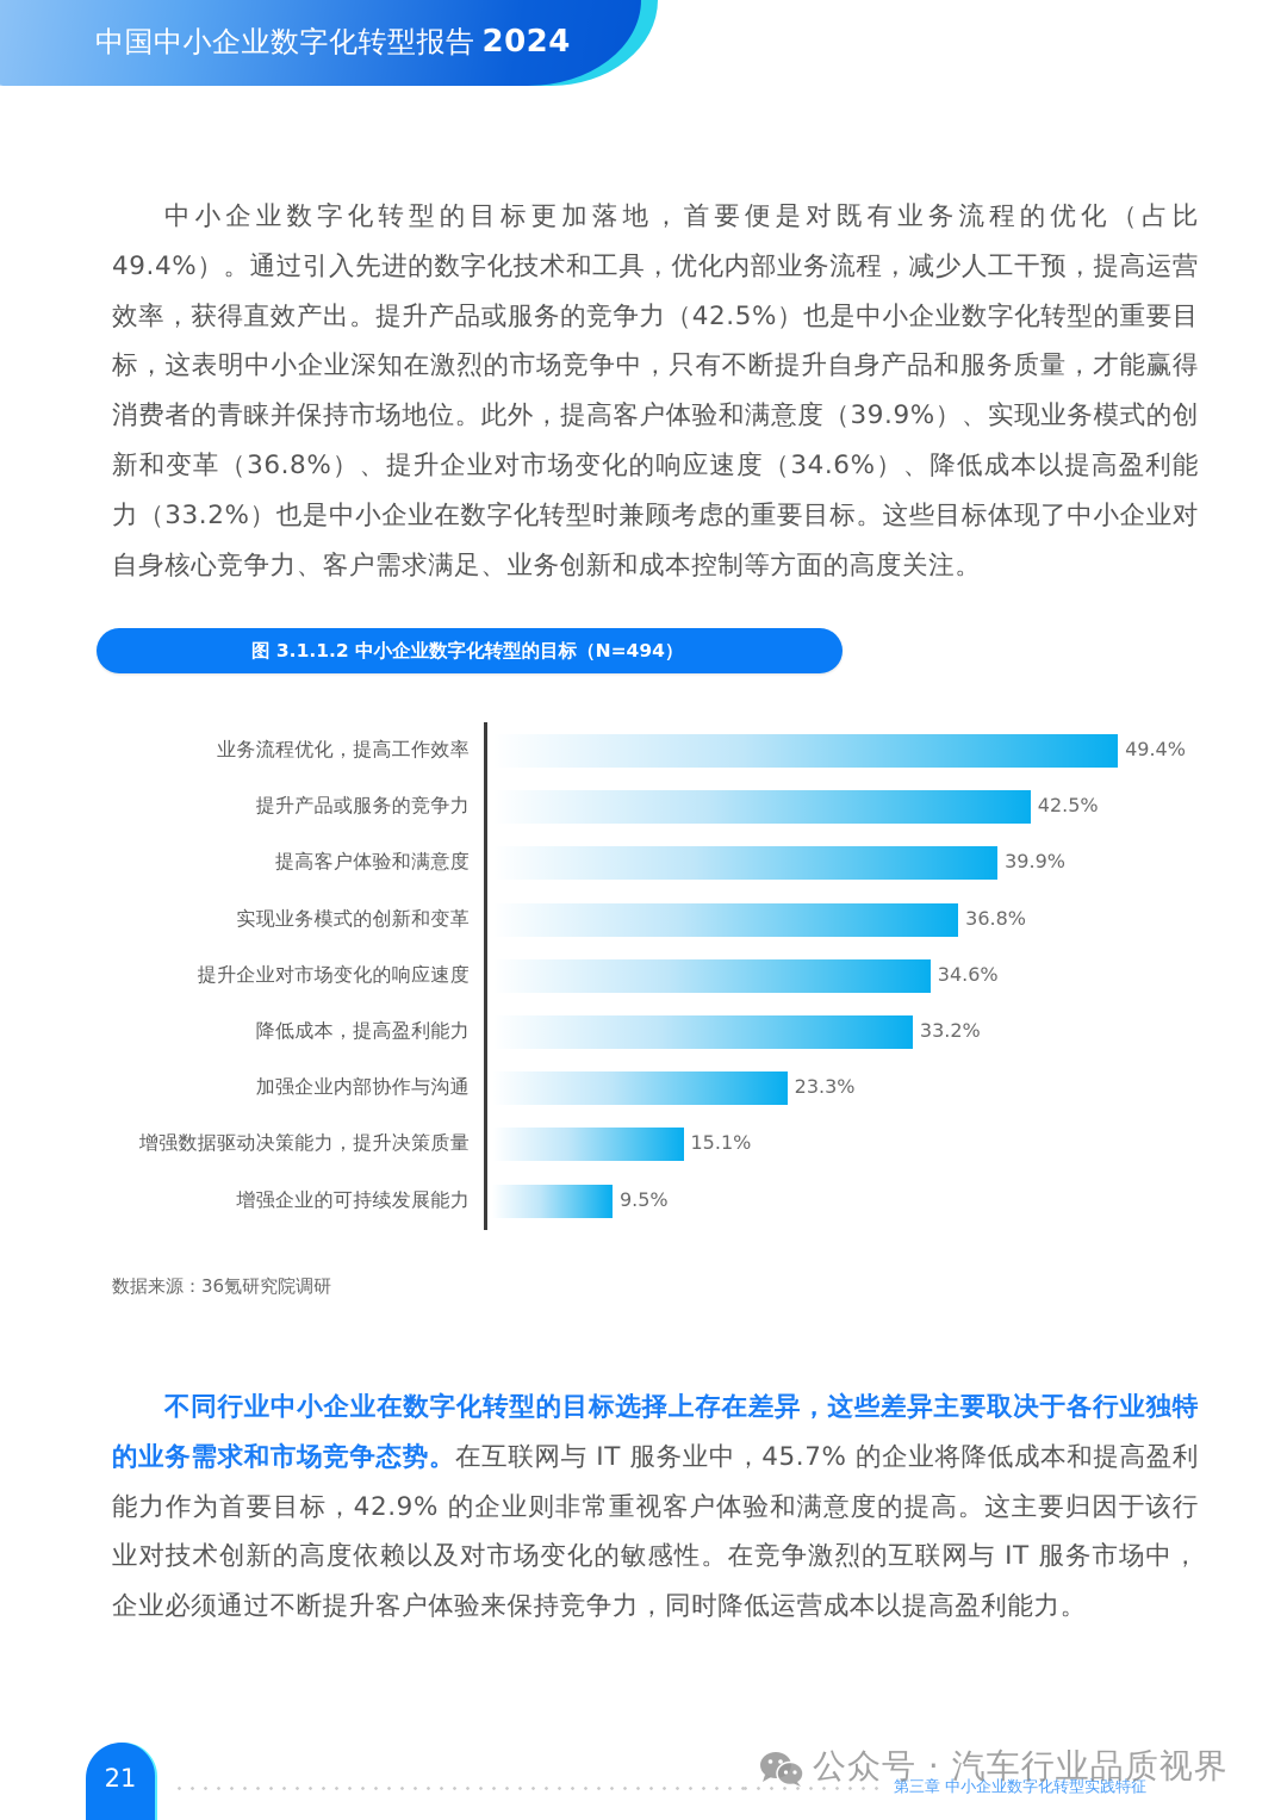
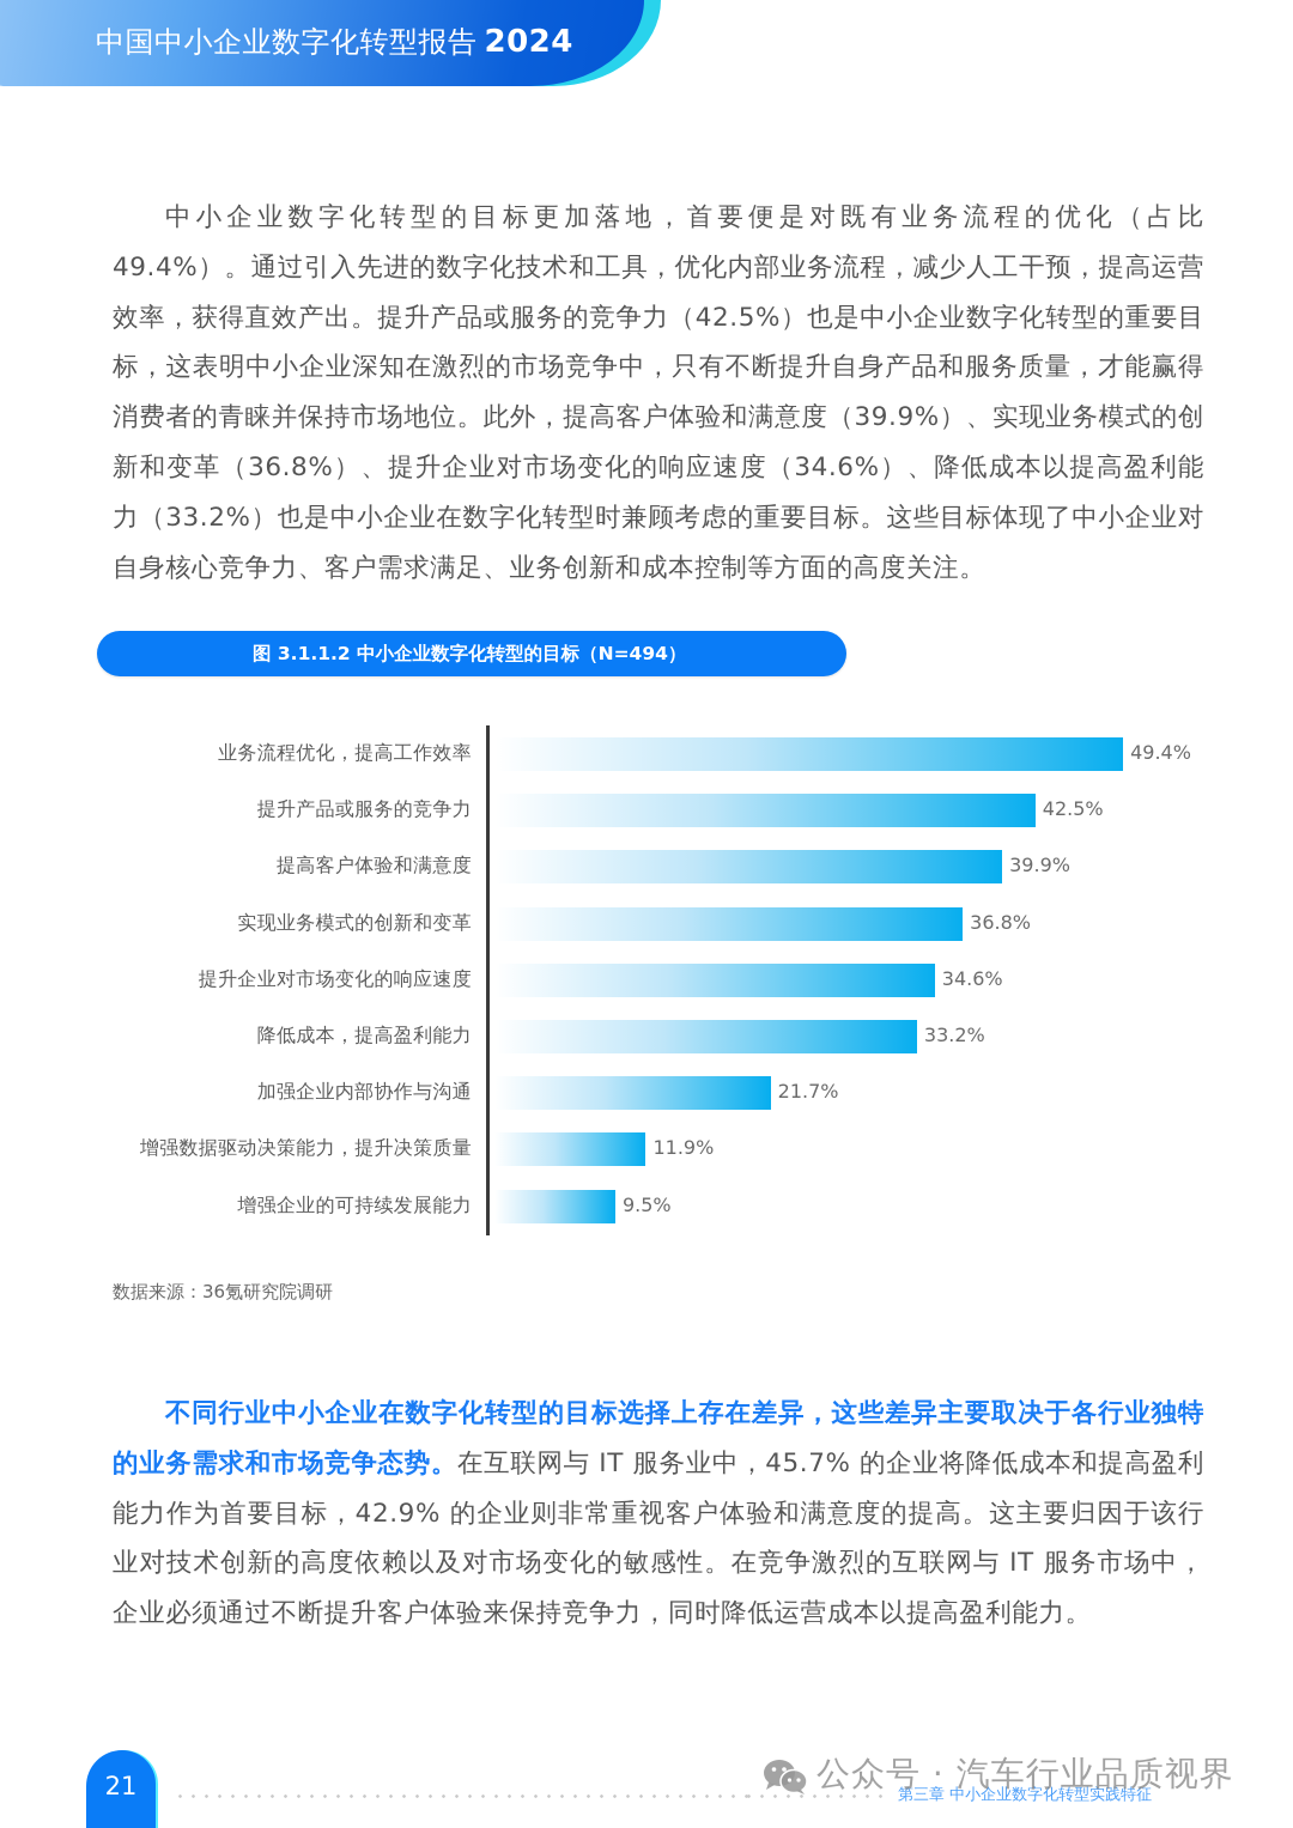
加强企业内部协作与沟通: 23.3% -> 21.7%
增强数据驱动决策能力，提升决策质量: 15.1% -> 11.9%
